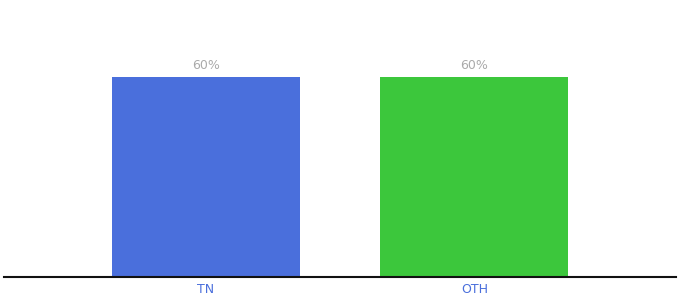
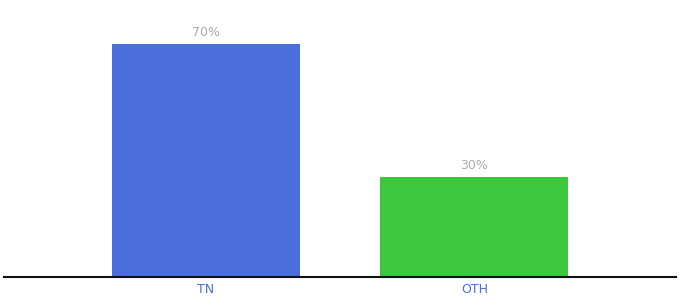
TN: 60% -> 70%
OTH: 60% -> 30%
